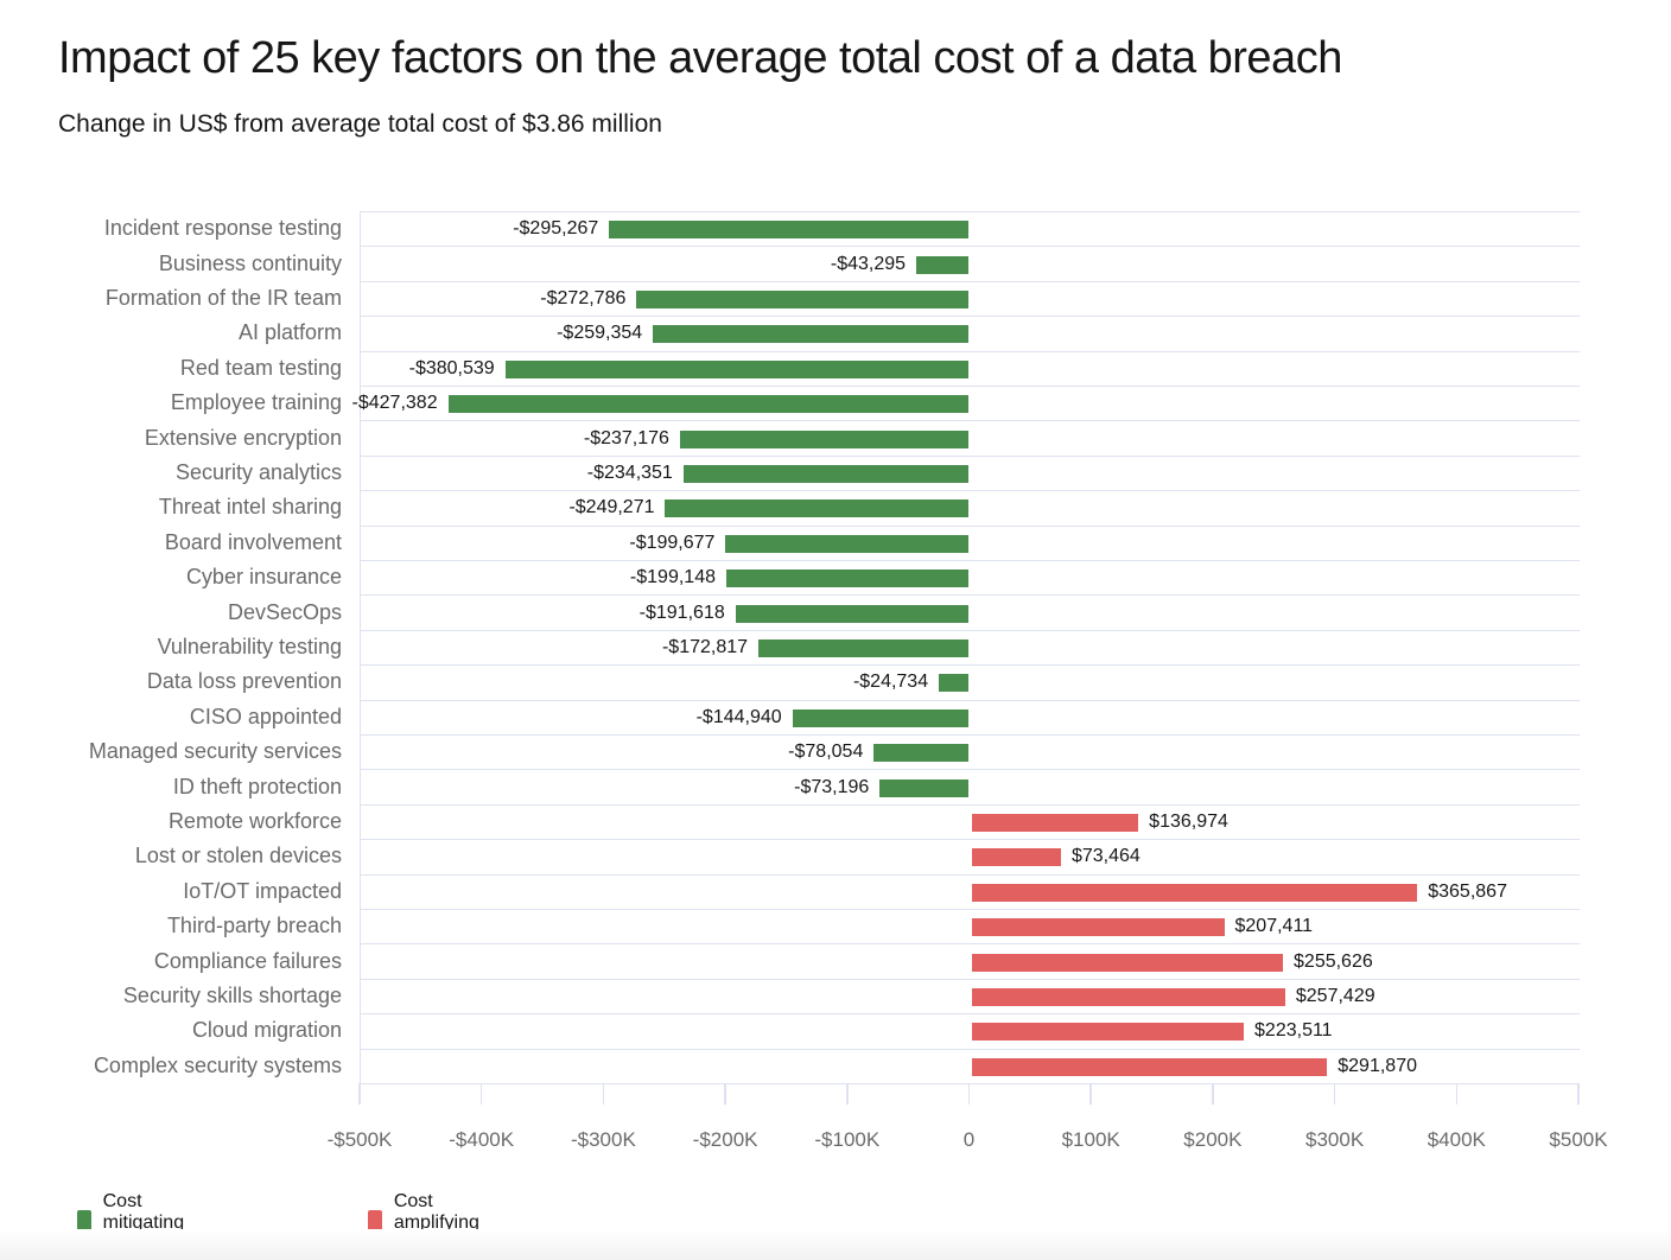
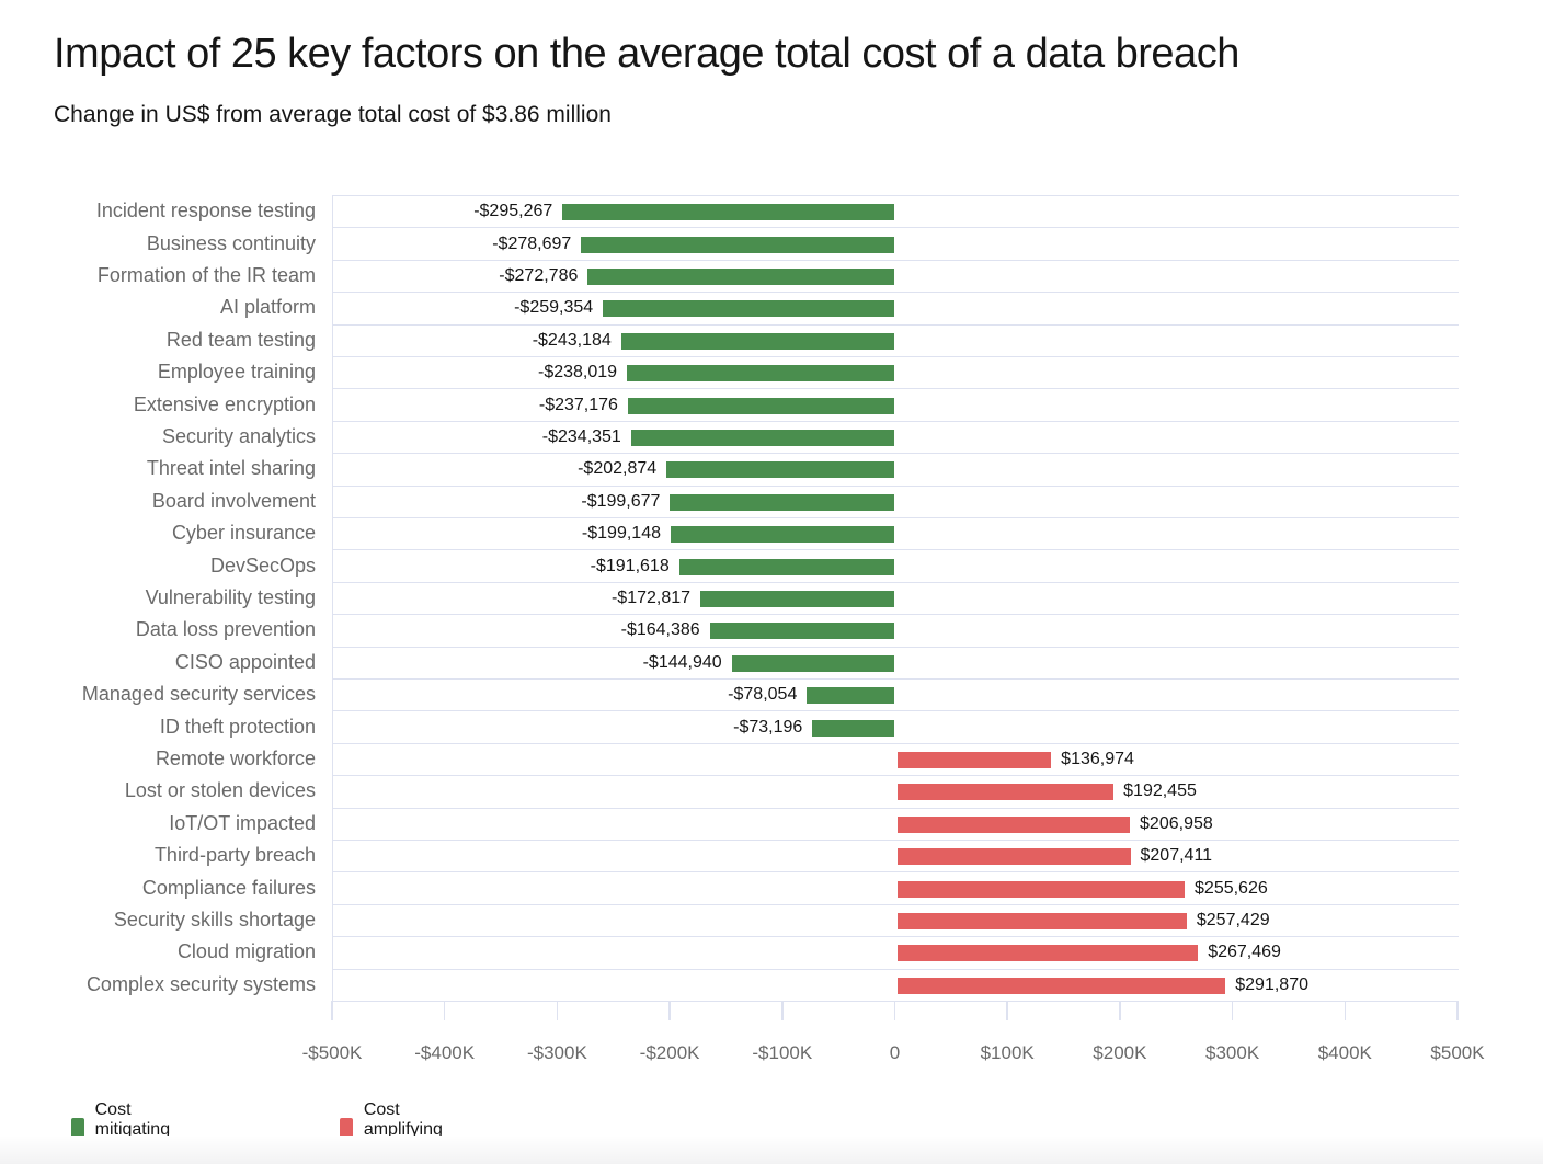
Business continuity: -$43,295 -> -$278,697
Red team testing: -$380,539 -> -$243,184
Employee training: -$427,382 -> -$238,019
Threat intel sharing: -$249,271 -> -$202,874
Data loss prevention: -$24,734 -> -$164,386
Lost or stolen devices: $73,464 -> $192,455
IoT/OT impacted: $365,867 -> $206,958
Cloud migration: $223,511 -> $267,469
